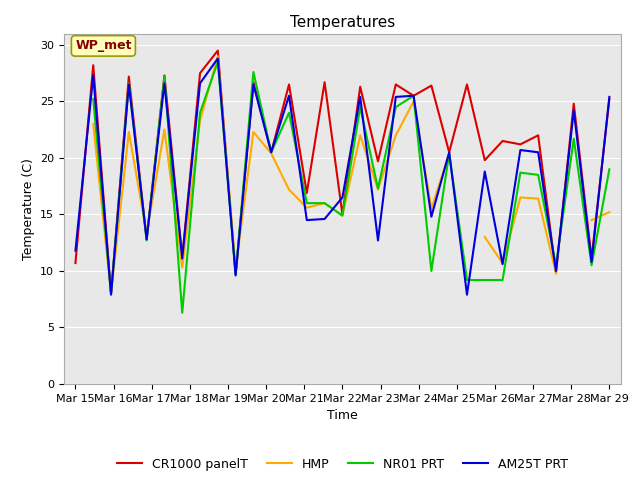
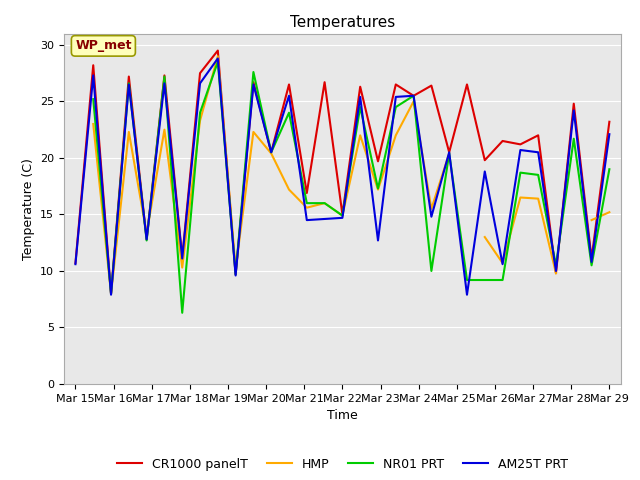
AM25T PRT/Mar 15: 11.8 -> 10.6
AM25T PRT/Mar 22: 16.5 -> 14.7
CR1000 panelT/Mar 29: 25.2 -> 23.2
AM25T PRT/Mar 29: 25.4 -> 22.1
